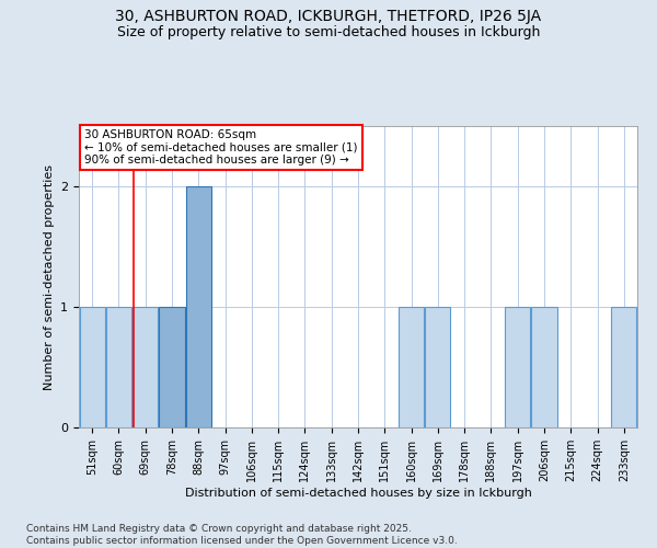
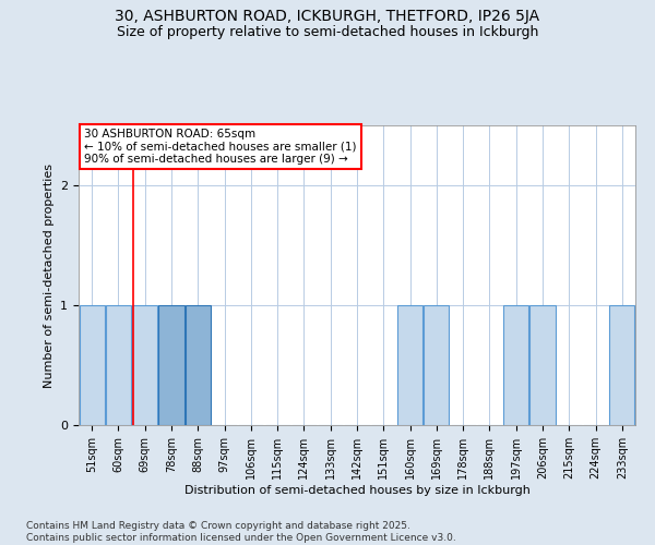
88sqm: 2 -> 1
